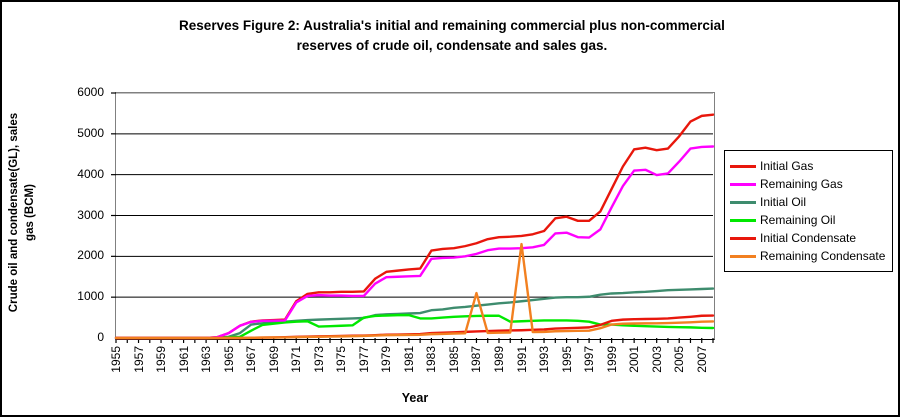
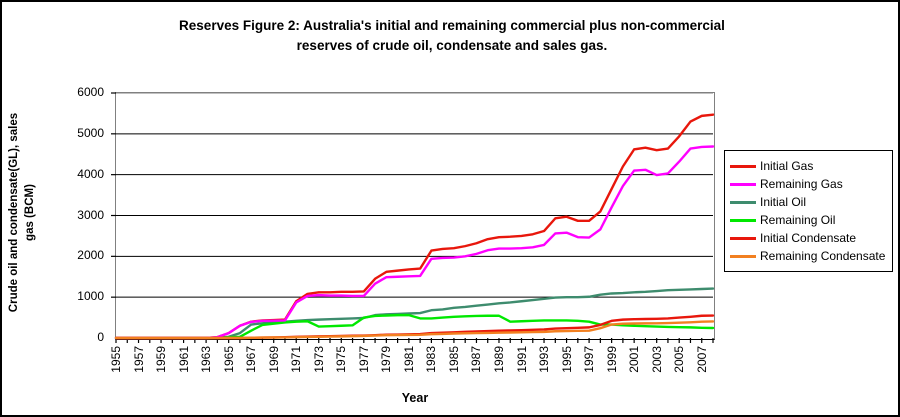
Remaining Condensate/1987: 1100 -> 100
Remaining Condensate/1991: 2300 -> 100
